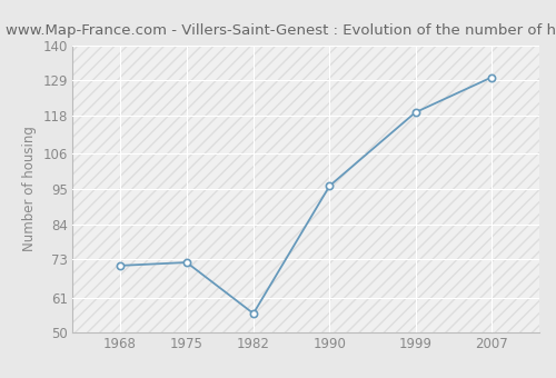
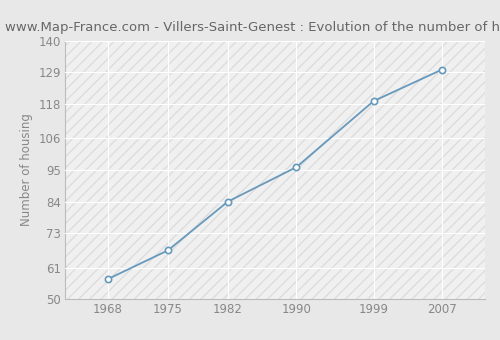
1968: 71 -> 57
1975: 72 -> 67
1982: 56 -> 84
